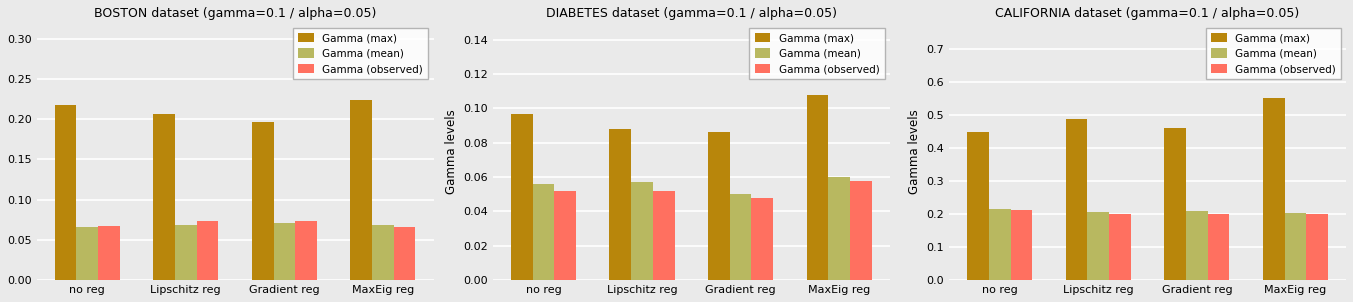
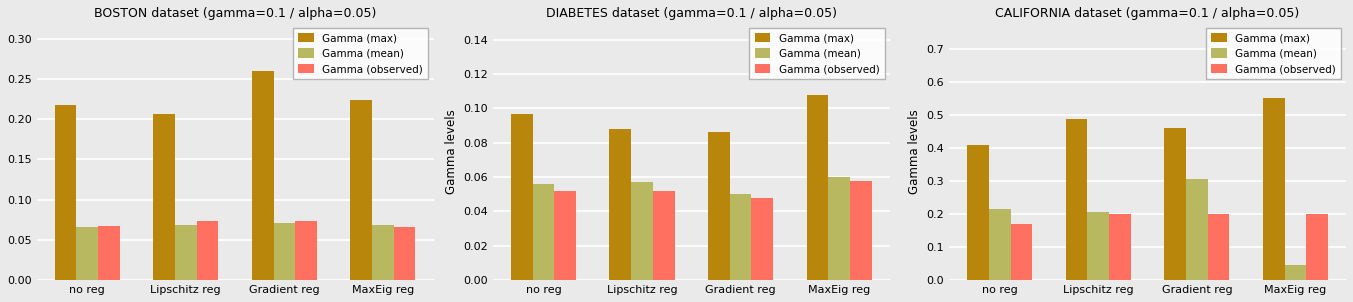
BOSTON dataset (gamma=0.1 / alpha=0.05)/Gamma (max)/Gradient reg: 0.196 -> 0.260
CALIFORNIA dataset (gamma=0.1 / alpha=0.05)/Gamma (max)/no reg: 0.450 -> 0.410
CALIFORNIA dataset (gamma=0.1 / alpha=0.05)/Gamma (observed)/no reg: 0.213 -> 0.170
CALIFORNIA dataset (gamma=0.1 / alpha=0.05)/Gamma (mean)/Gradient reg: 0.210 -> 0.305
CALIFORNIA dataset (gamma=0.1 / alpha=0.05)/Gamma (mean)/MaxEig reg: 0.204 -> 0.045
